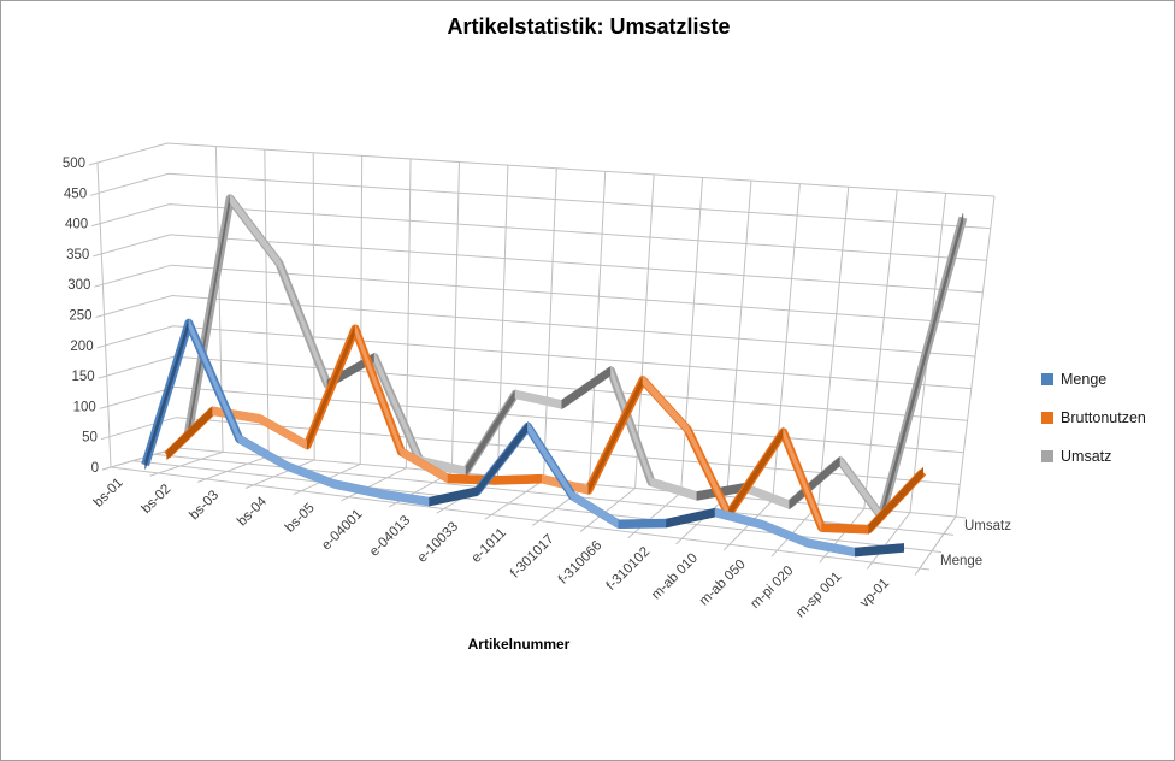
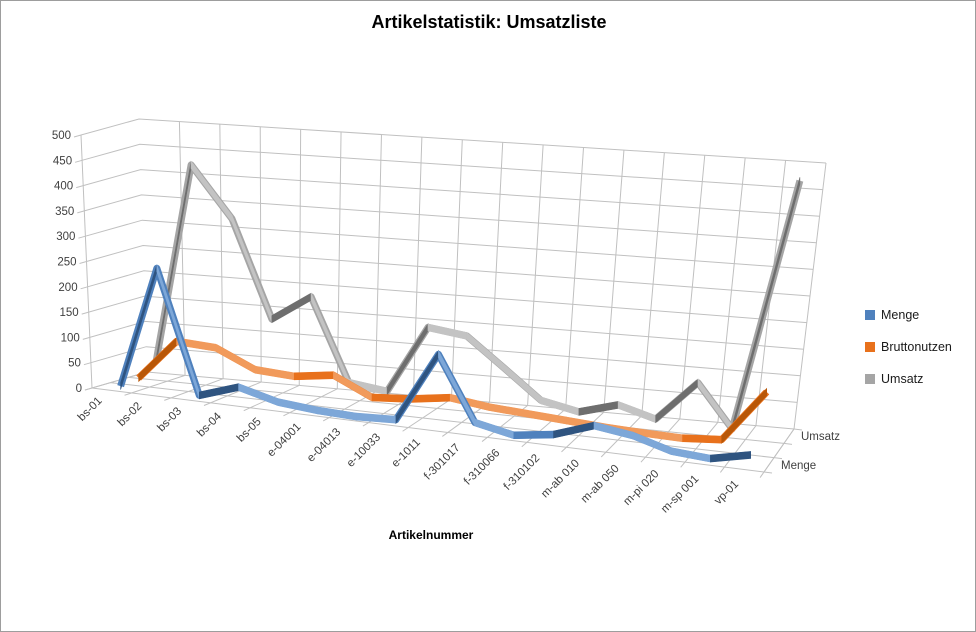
Menge/bs-03: 70 -> 10
Bruttonutzen/bs-05: 250 -> 50
Menge/e-10033: 30 -> 10
Menge/f-301017: 40 -> 20
Umsatz/f-301017: 200 -> 80
Bruttonutzen/f-310066: 210 -> 20
Bruttonutzen/f-310102: 140 -> 20
Bruttonutzen/m-ab 050: 150 -> 10
